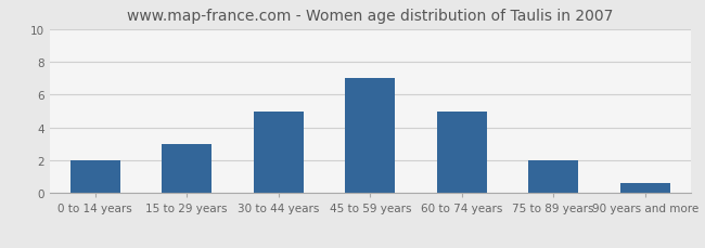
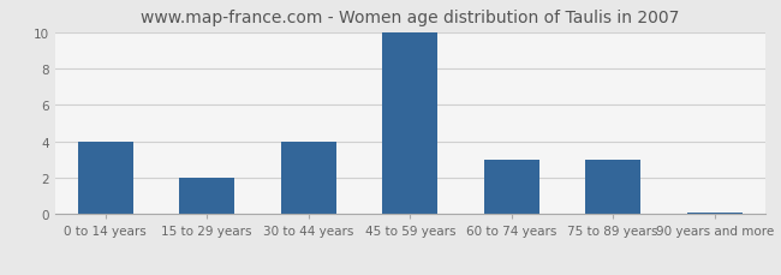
0 to 14 years: 2.0 -> 4.0
15 to 29 years: 3.0 -> 2.0
30 to 44 years: 5.0 -> 4.0
45 to 59 years: 7.0 -> 10.0
60 to 74 years: 5.0 -> 3.0
75 to 89 years: 2.0 -> 3.0
90 years and more: 0.6 -> 0.1
